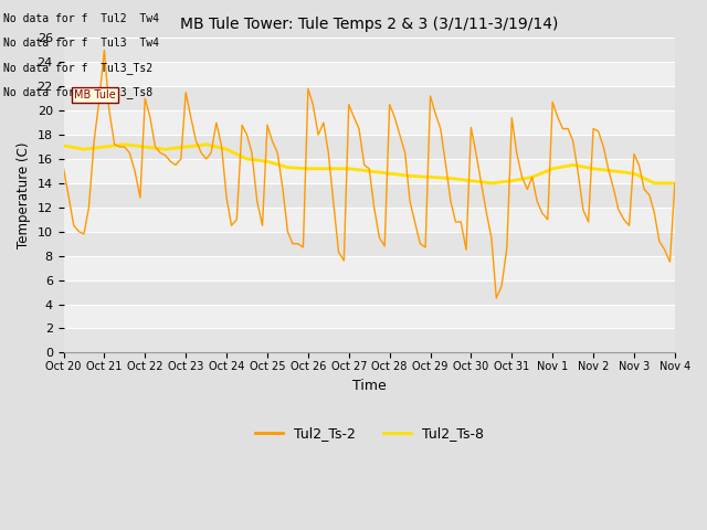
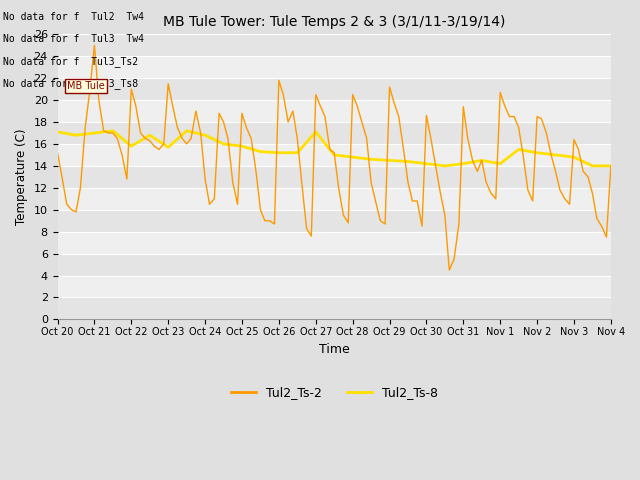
Tul2_Ts-8/Oct 22: 17.0 -> 15.8
Tul2_Ts-8/Oct 23: 17.0 -> 15.7
Tul2_Ts-8/Oct 27: 15.2 -> 17.1
Tul2_Ts-8/Nov 1: 15.2 -> 14.2
